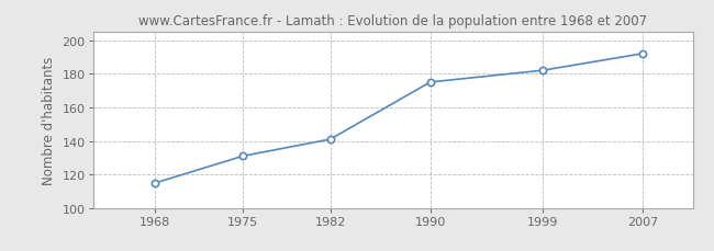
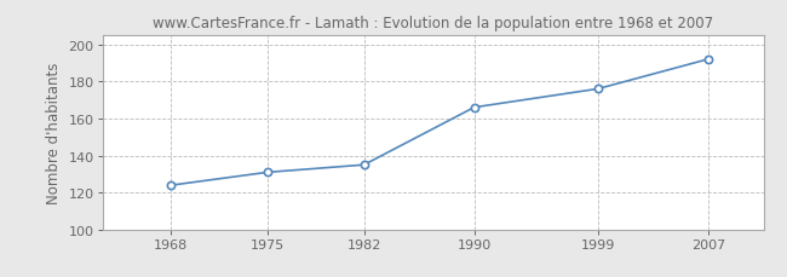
1968: 115 -> 124
1982: 141 -> 135
1990: 175 -> 166
1999: 182 -> 176
